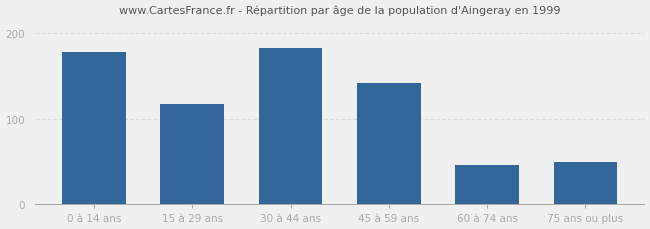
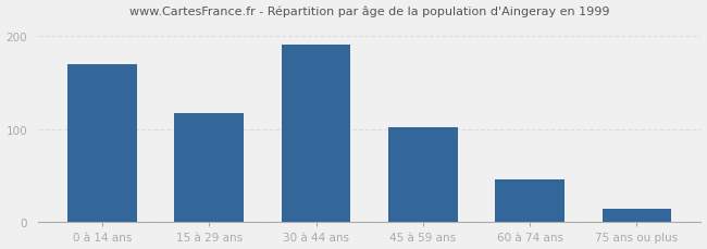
0 à 14 ans: 178 -> 170
30 à 44 ans: 182 -> 190
45 à 59 ans: 142 -> 102
75 ans ou plus: 50 -> 15
